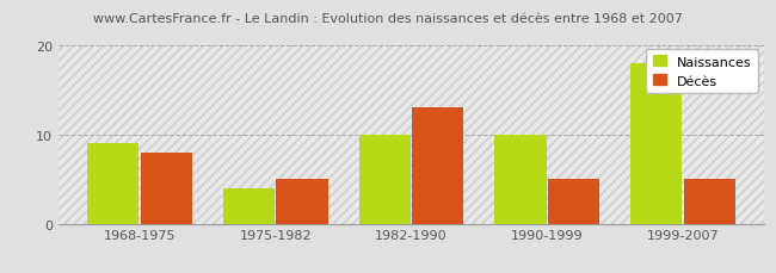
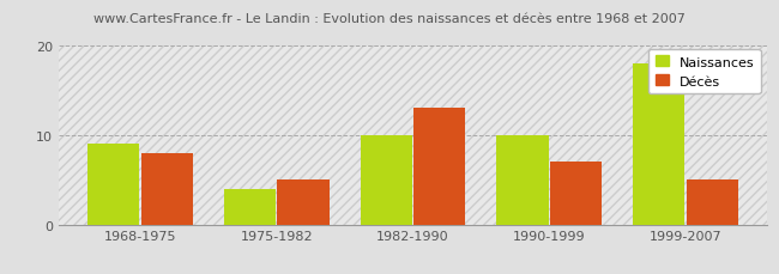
Décès/1990-1999: 5 -> 7
